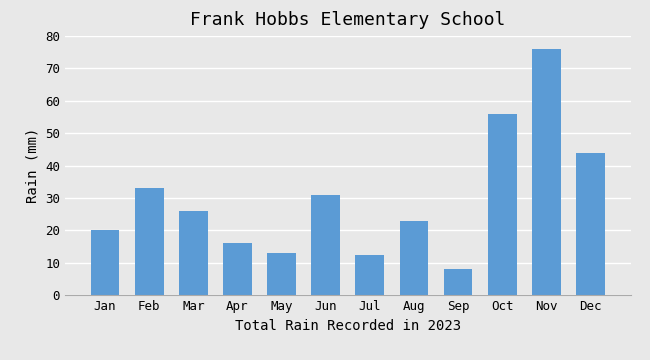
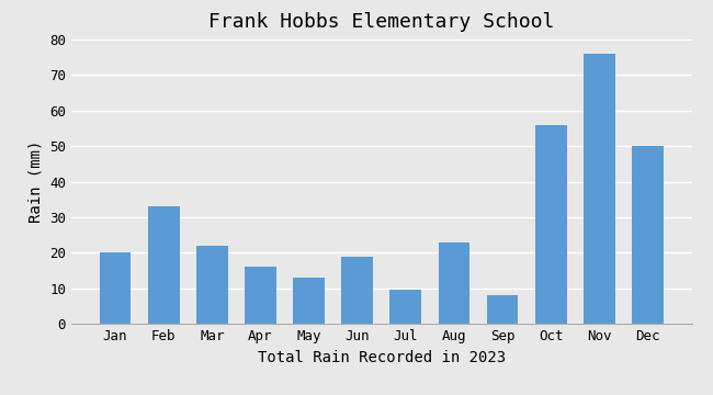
Mar: 26.0 -> 22.0
Jun: 31.0 -> 19.0
Jul: 12.5 -> 9.5
Dec: 44.0 -> 50.0
